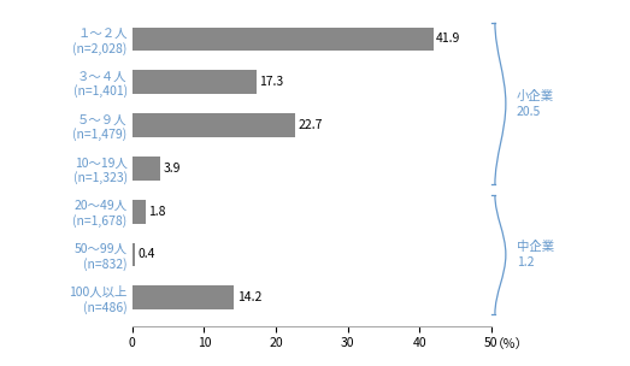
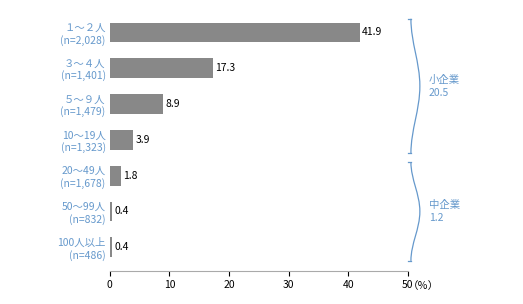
５～９人 (n=1,479): 22.7 -> 8.9
100人以上 (n=486): 14.2 -> 0.4
